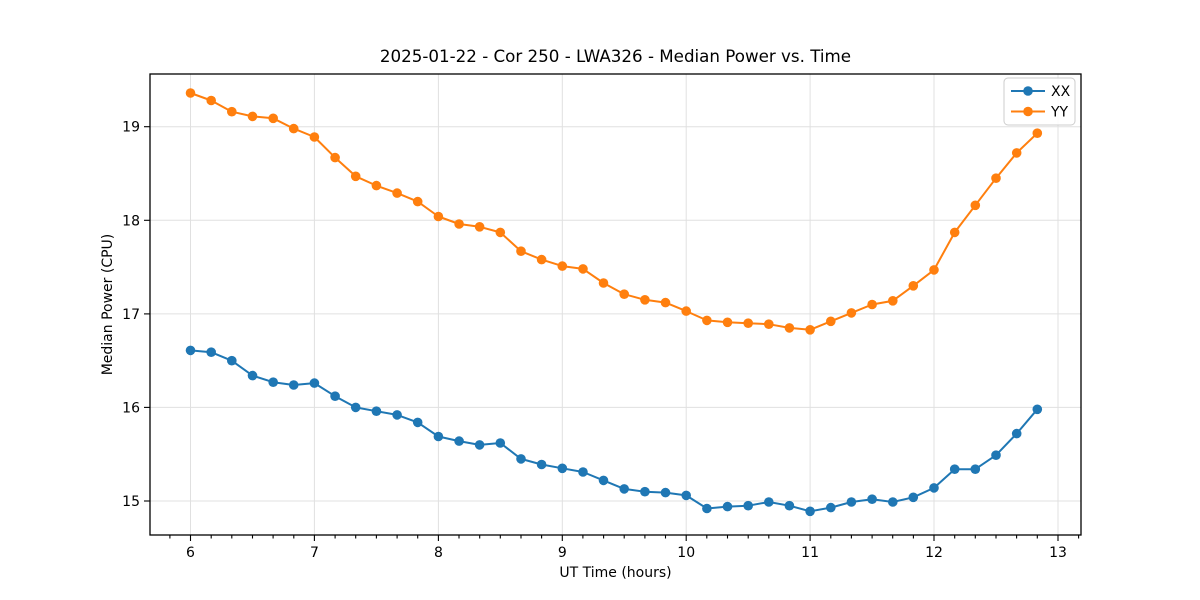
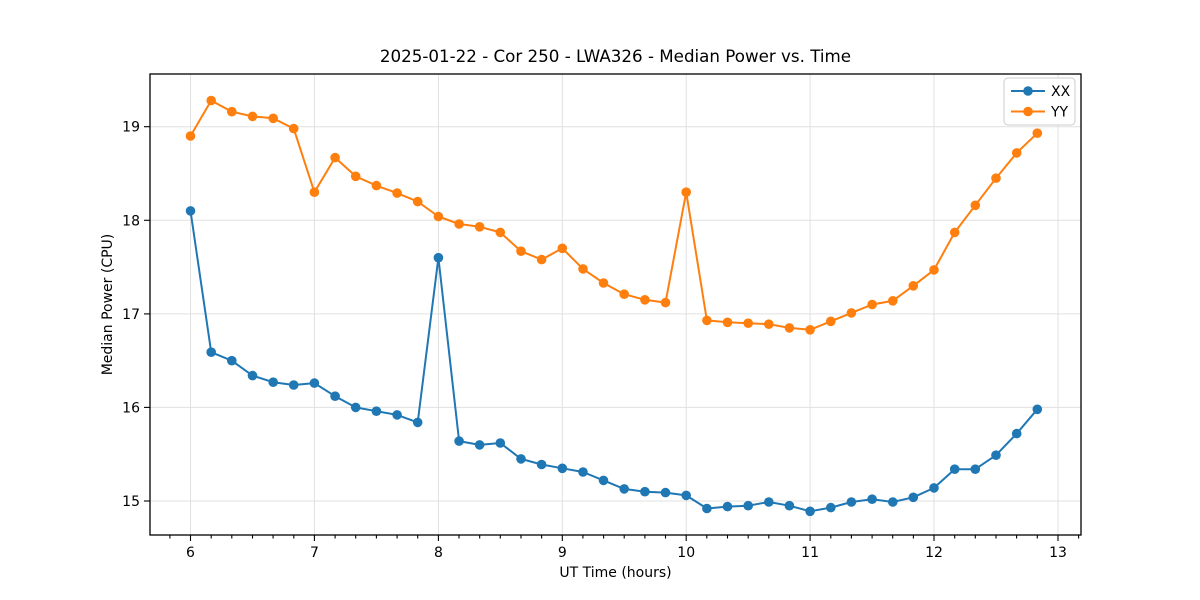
XX/6: 16.6 -> 18.1
YY/6: 19.4 -> 18.9
YY/7: 18.9 -> 18.3
XX/8: 15.7 -> 17.6
YY/9: 17.5 -> 17.7
YY/10: 17.0 -> 18.3
